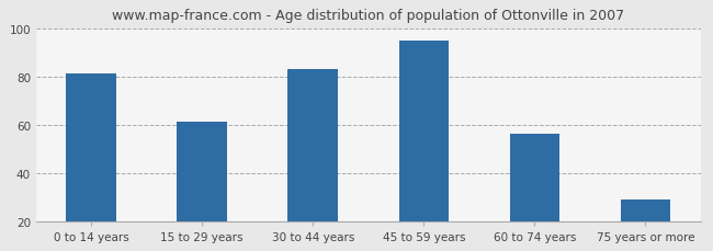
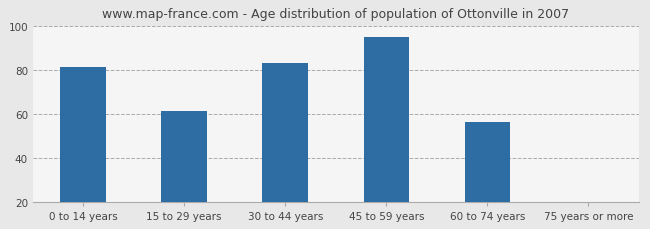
75 years or more: 29 -> 20
